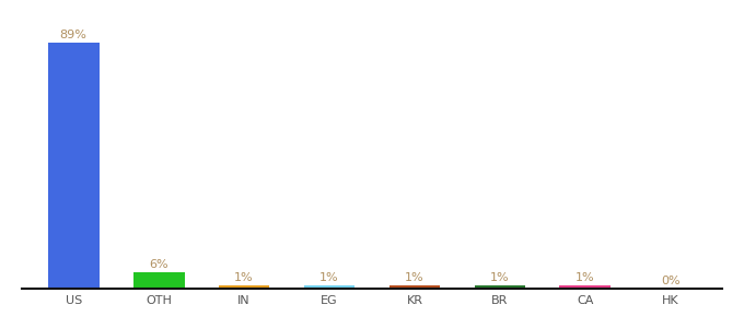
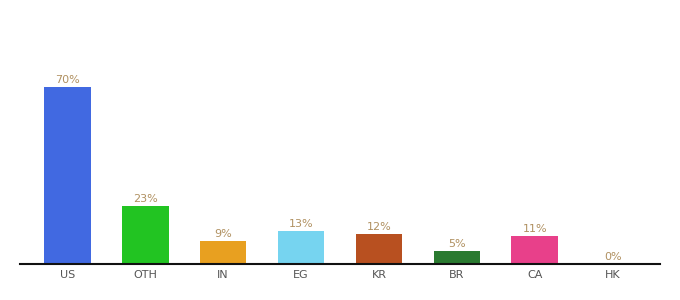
US: 89% -> 70%
OTH: 6% -> 23%
IN: 1% -> 9%
EG: 1% -> 13%
KR: 1% -> 12%
BR: 1% -> 5%
CA: 1% -> 11%
